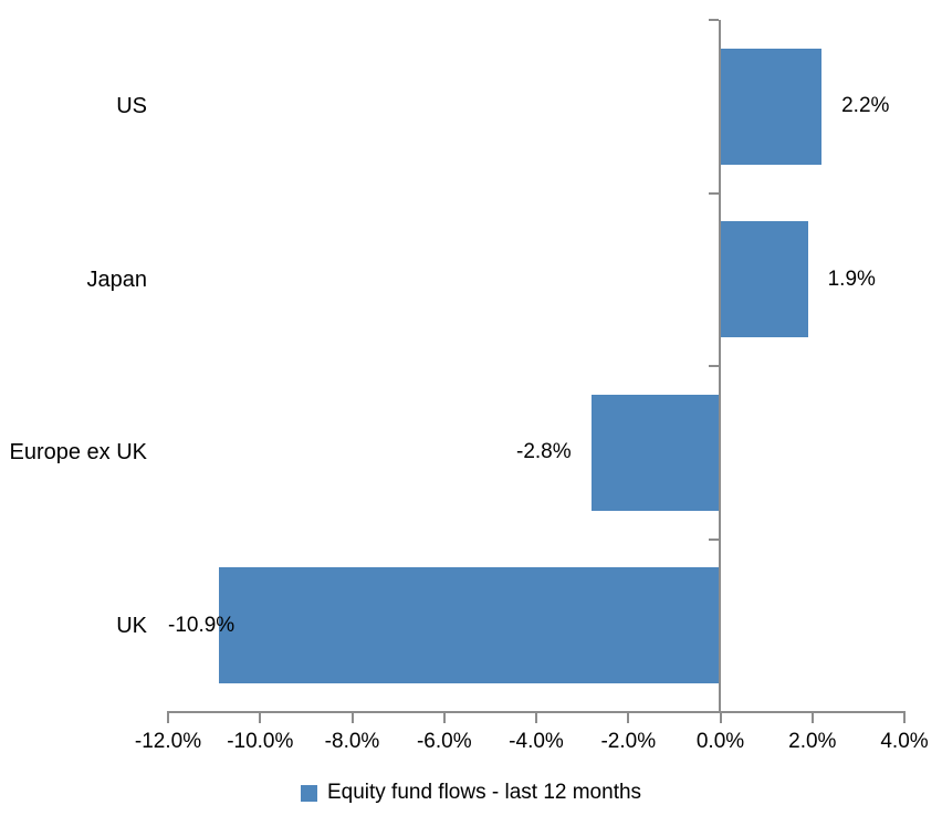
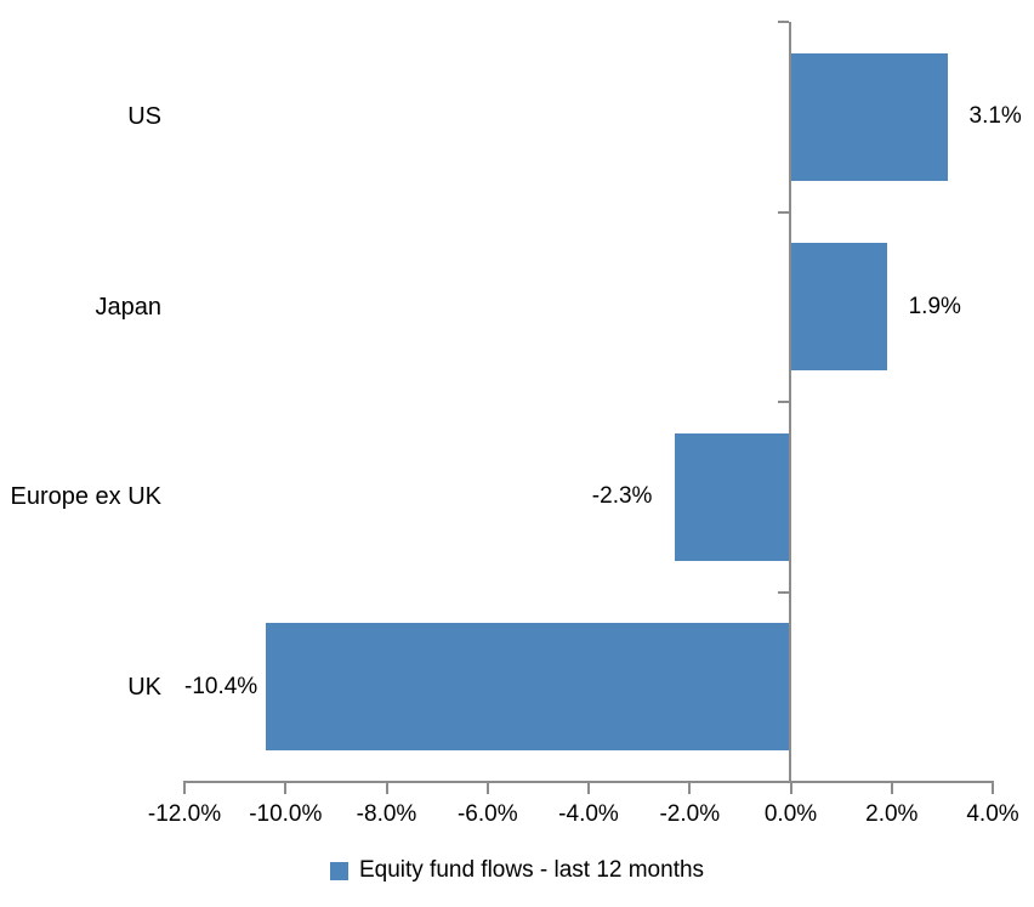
US: 2.2% -> 3.1%
Europe ex UK: -2.8% -> -2.3%
UK: -10.9% -> -10.4%
